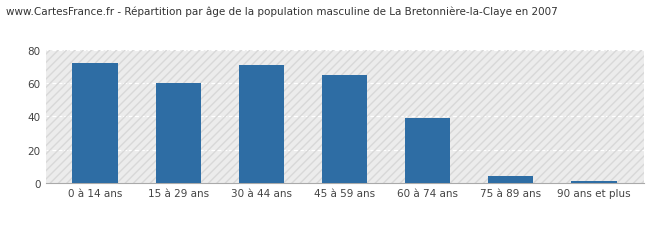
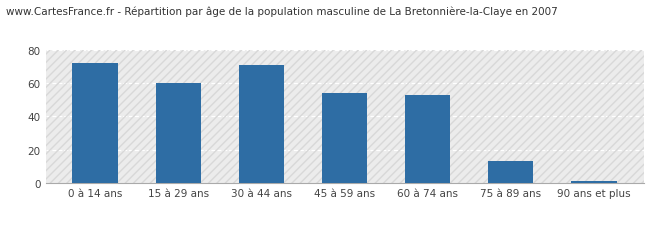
45 à 59 ans: 65 -> 54
60 à 74 ans: 39 -> 53
75 à 89 ans: 4 -> 13
